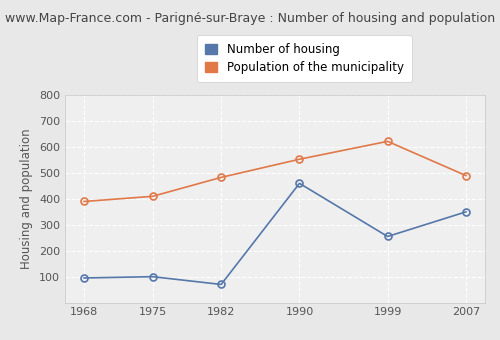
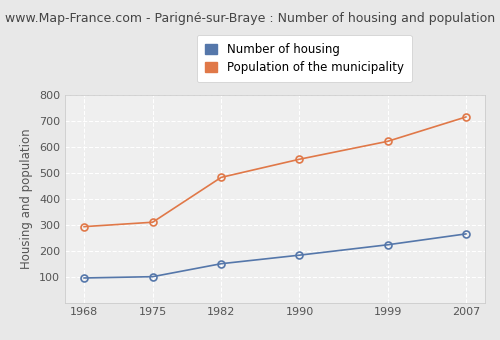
Population of the municipality/1968: 390 -> 293
Population of the municipality/1975: 410 -> 310
Number of housing/1982: 70 -> 150
Number of housing/1990: 460 -> 183
Number of housing/1999: 255 -> 223
Number of housing/2007: 350 -> 265
Population of the municipality/2007: 490 -> 716
